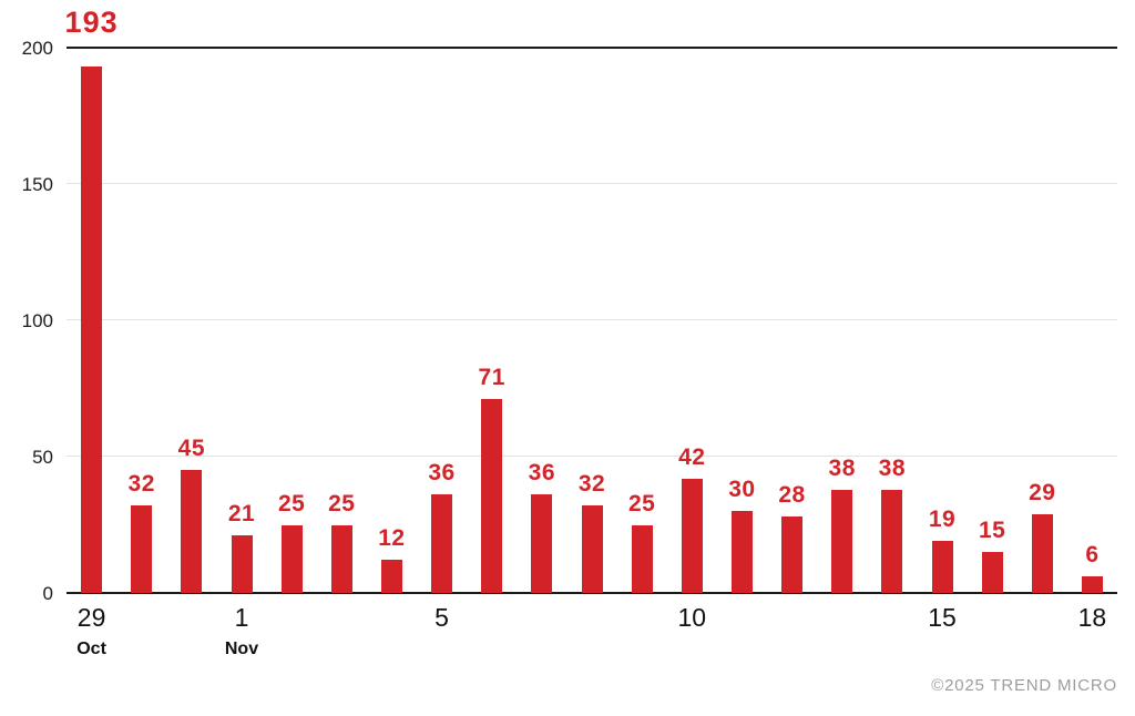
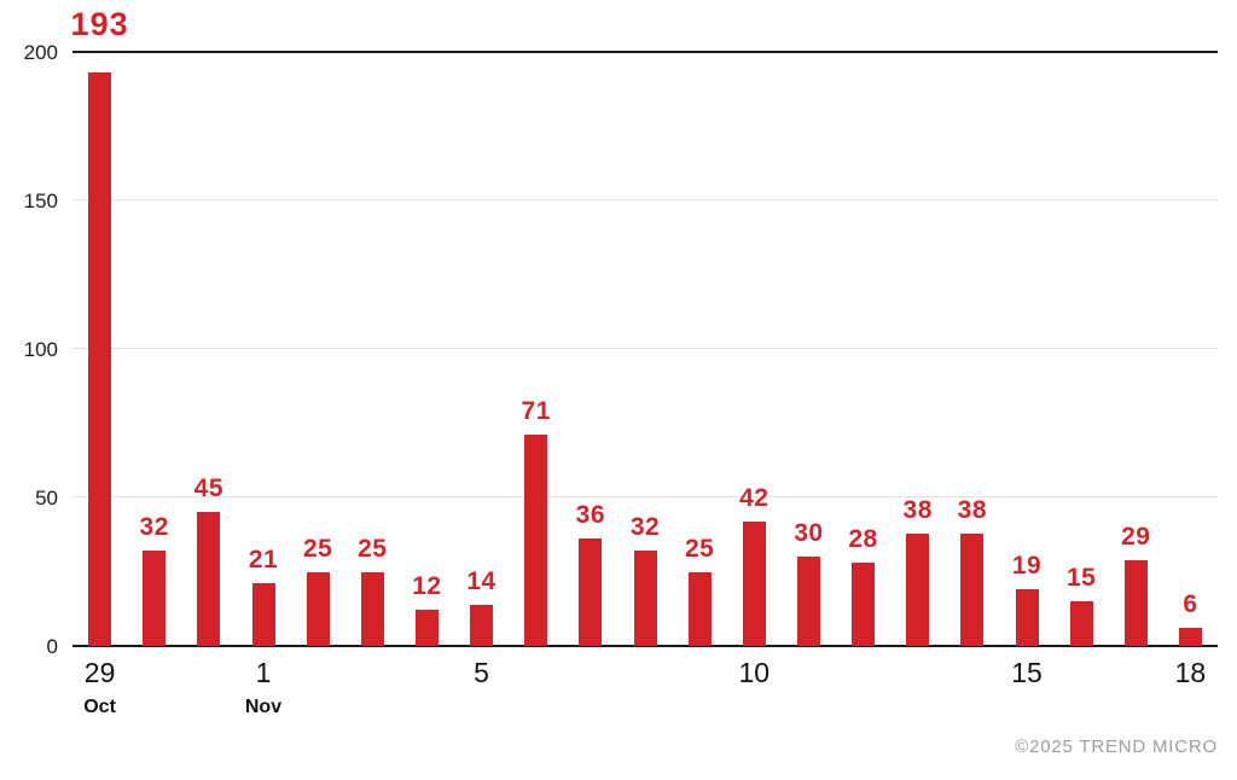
Nov 5: 36 -> 14
